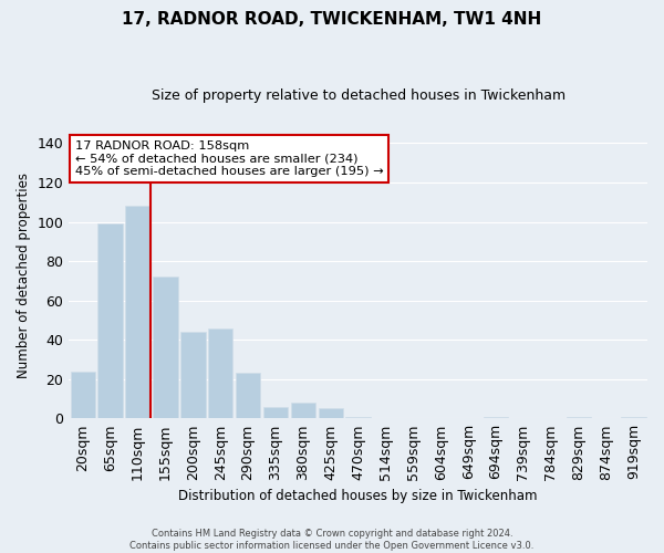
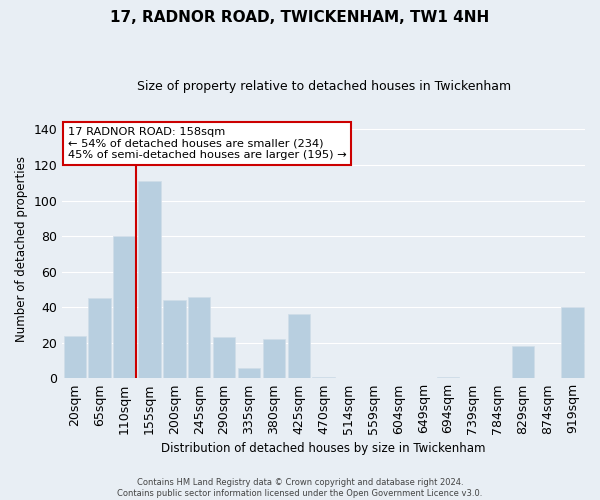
65sqm: 99 -> 45
110sqm: 108 -> 80
155sqm: 72 -> 111
380sqm: 8 -> 22
425sqm: 5 -> 36
829sqm: 1 -> 18
919sqm: 1 -> 40
